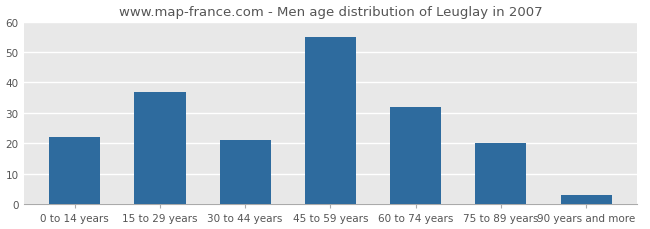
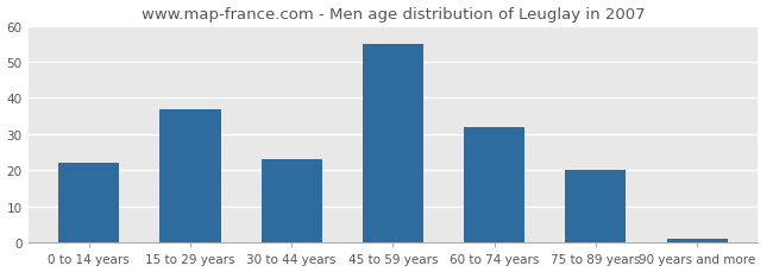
30 to 44 years: 21 -> 23
90 years and more: 3 -> 1
